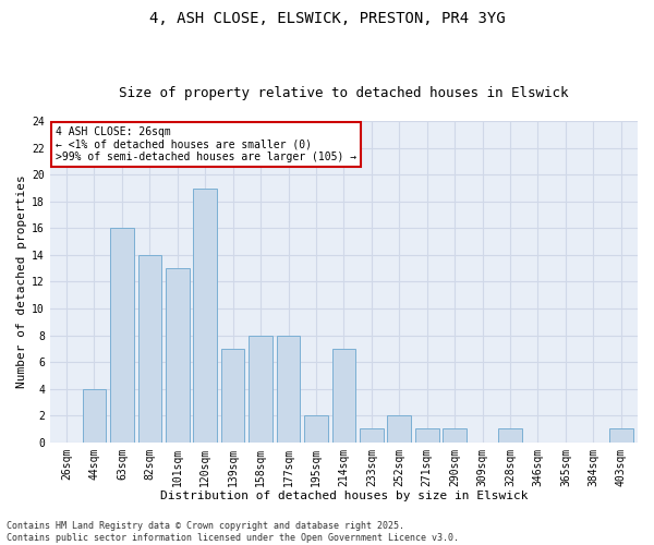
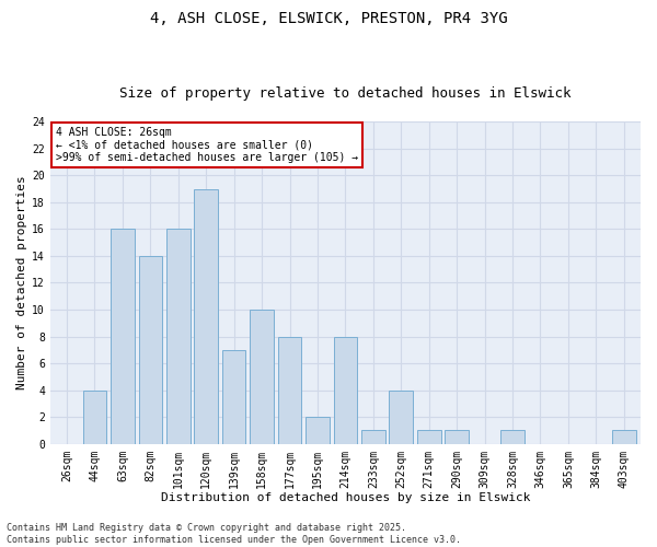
101sqm: 13 -> 16
158sqm: 8 -> 10
214sqm: 7 -> 8
252sqm: 2 -> 4
